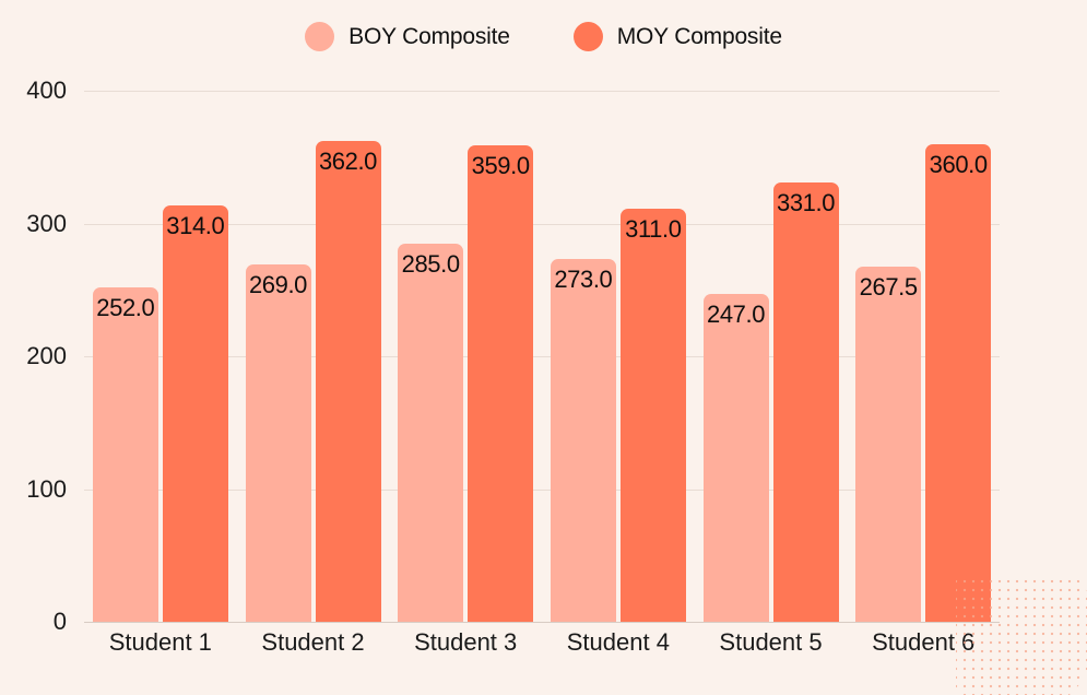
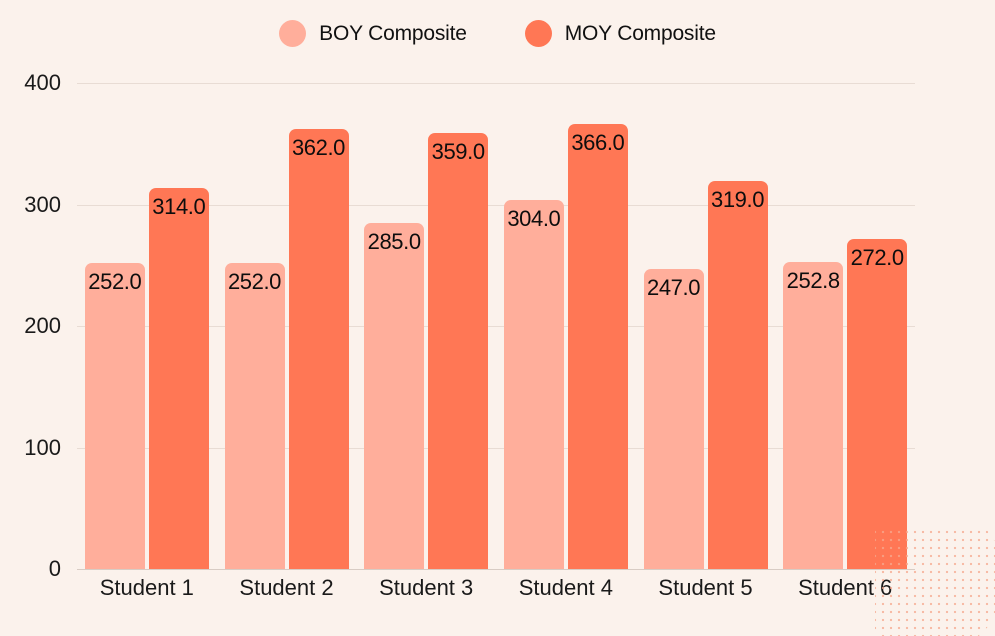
BOY Composite/Student 2: 269.0 -> 252.0
BOY Composite/Student 4: 273.0 -> 304.0
MOY Composite/Student 4: 311.0 -> 366.0
MOY Composite/Student 5: 331.0 -> 319.0
BOY Composite/Student 6: 267.5 -> 252.8
MOY Composite/Student 6: 360.0 -> 272.0
